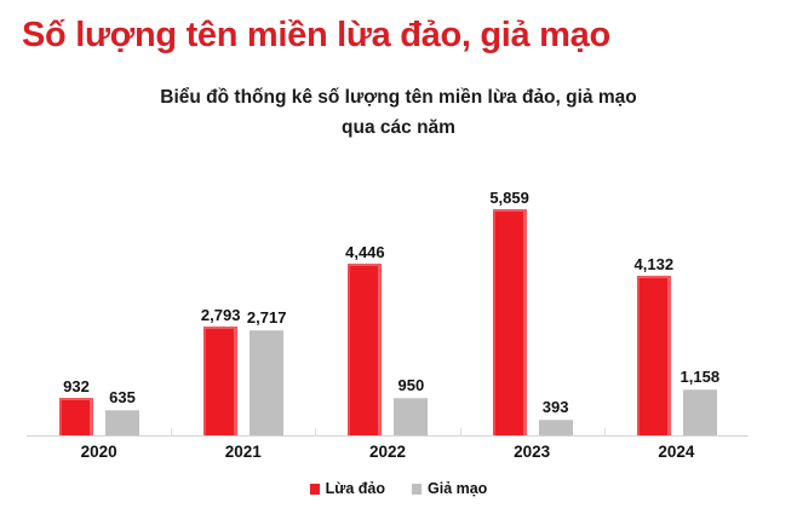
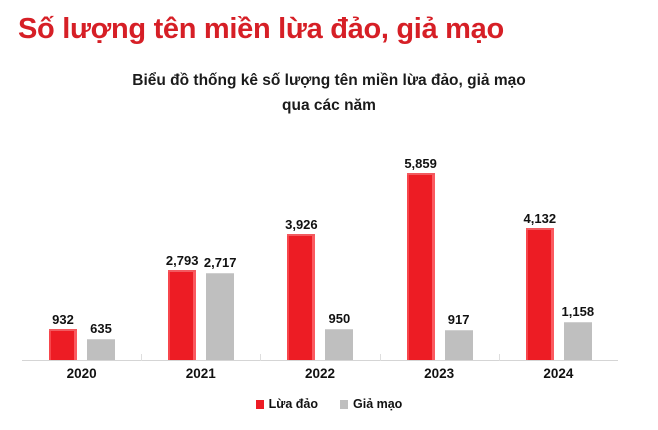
Lừa đảo/2022: 4,446 -> 3,926
Giả mạo/2023: 393 -> 917
